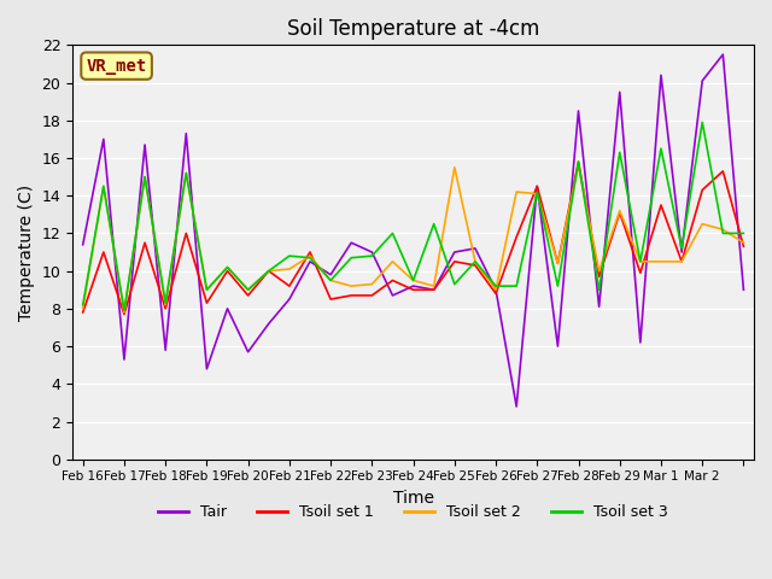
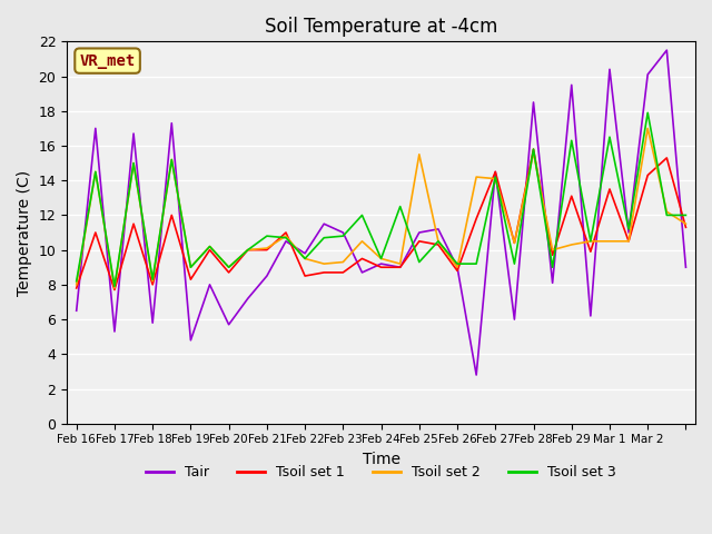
Tair/Feb 16: 11.4 -> 6.5
Tsoil set 1/Feb 21: 9.2 -> 10.0
Tsoil set 2/Feb 29: 13.2 -> 10.3
Tsoil set 2/Mar 2: 12.5 -> 17.0
